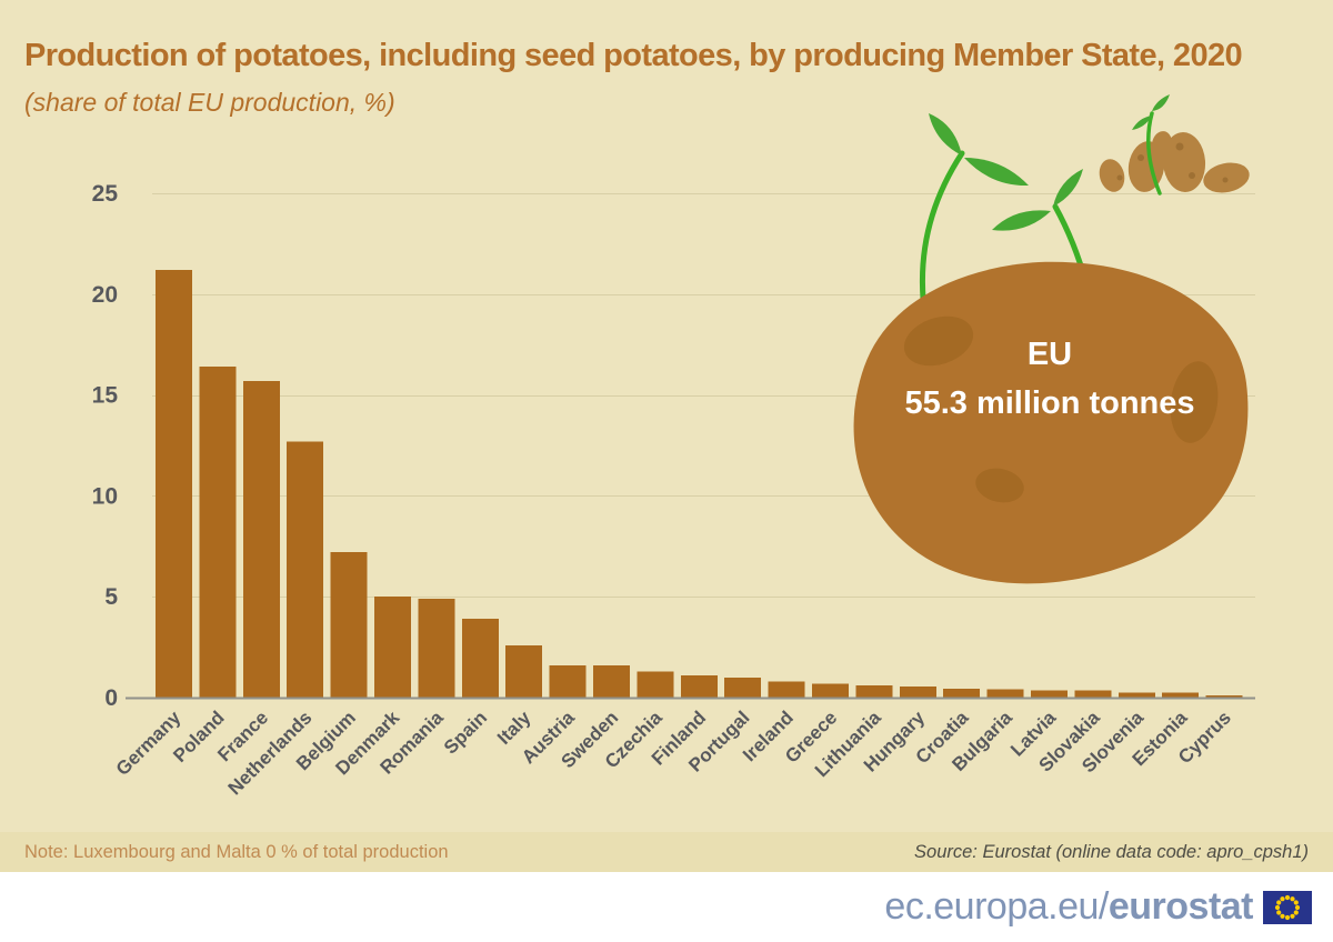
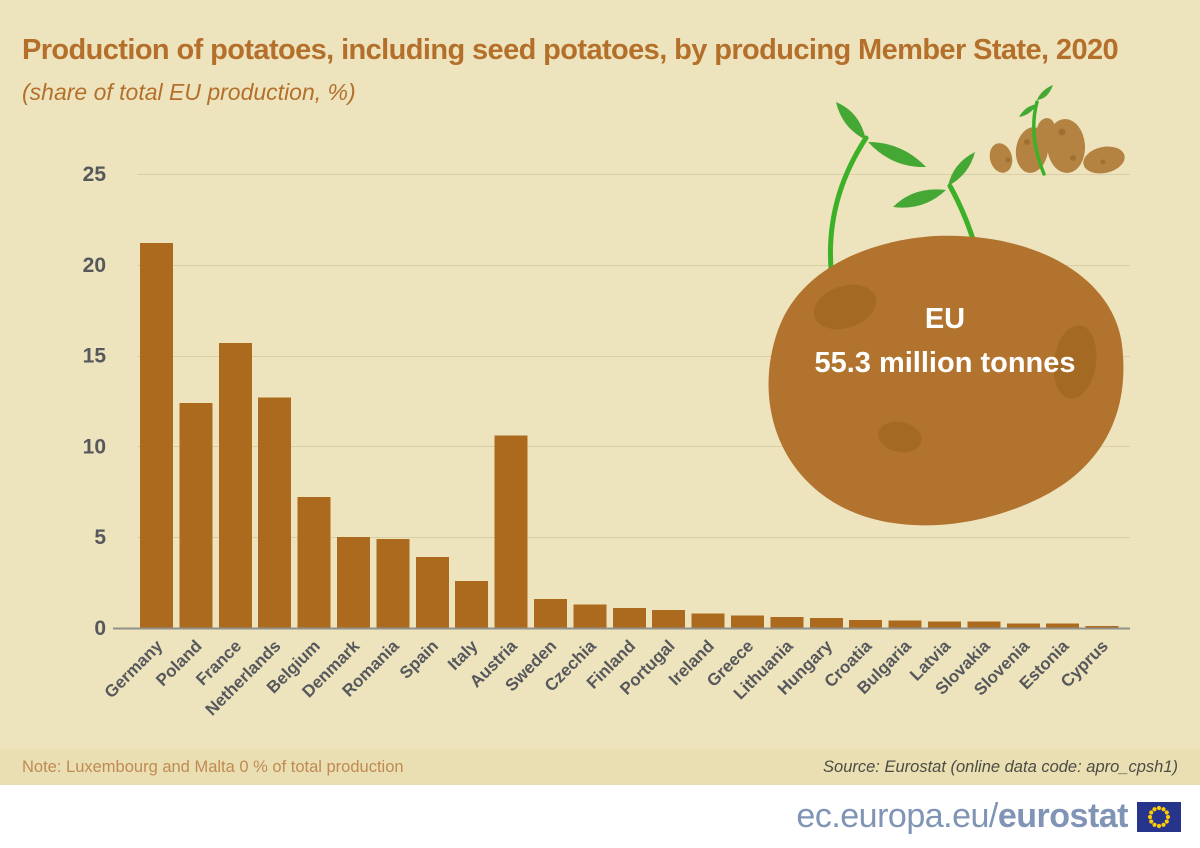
Poland: 16.4 -> 12.4
Austria: 1.6 -> 10.6
